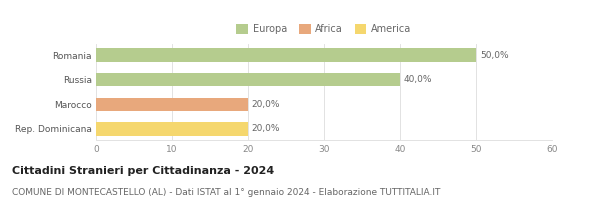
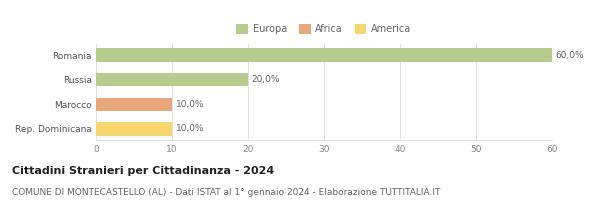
Romania: 50,0% -> 60,0%
Russia: 40,0% -> 20,0%
Marocco: 20,0% -> 10,0%
Rep. Dominicana: 20,0% -> 10,0%
